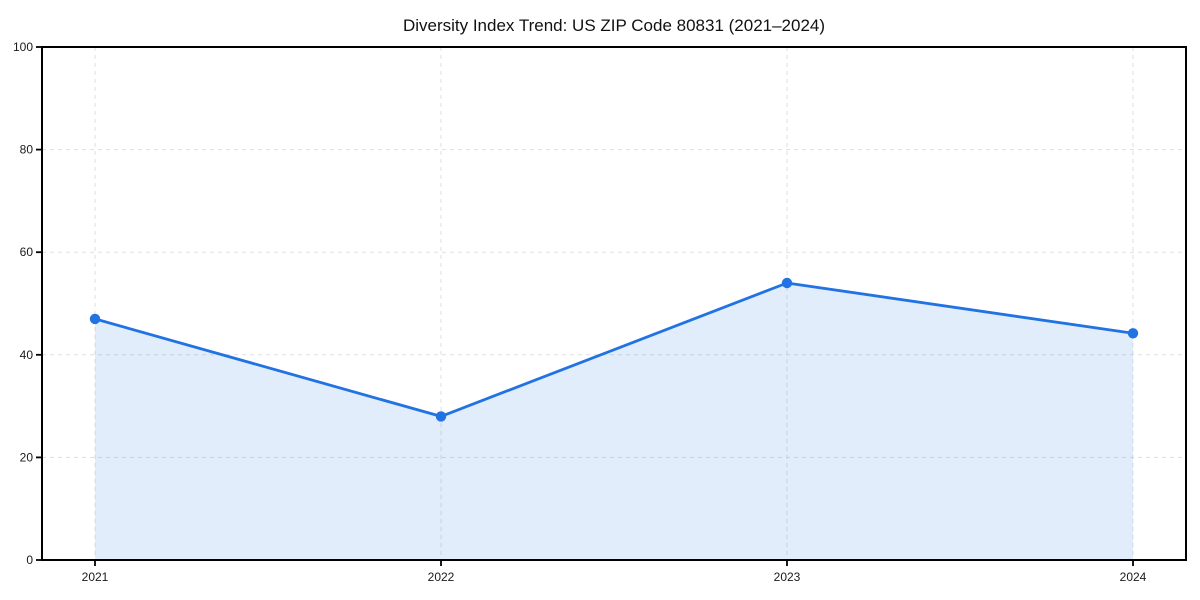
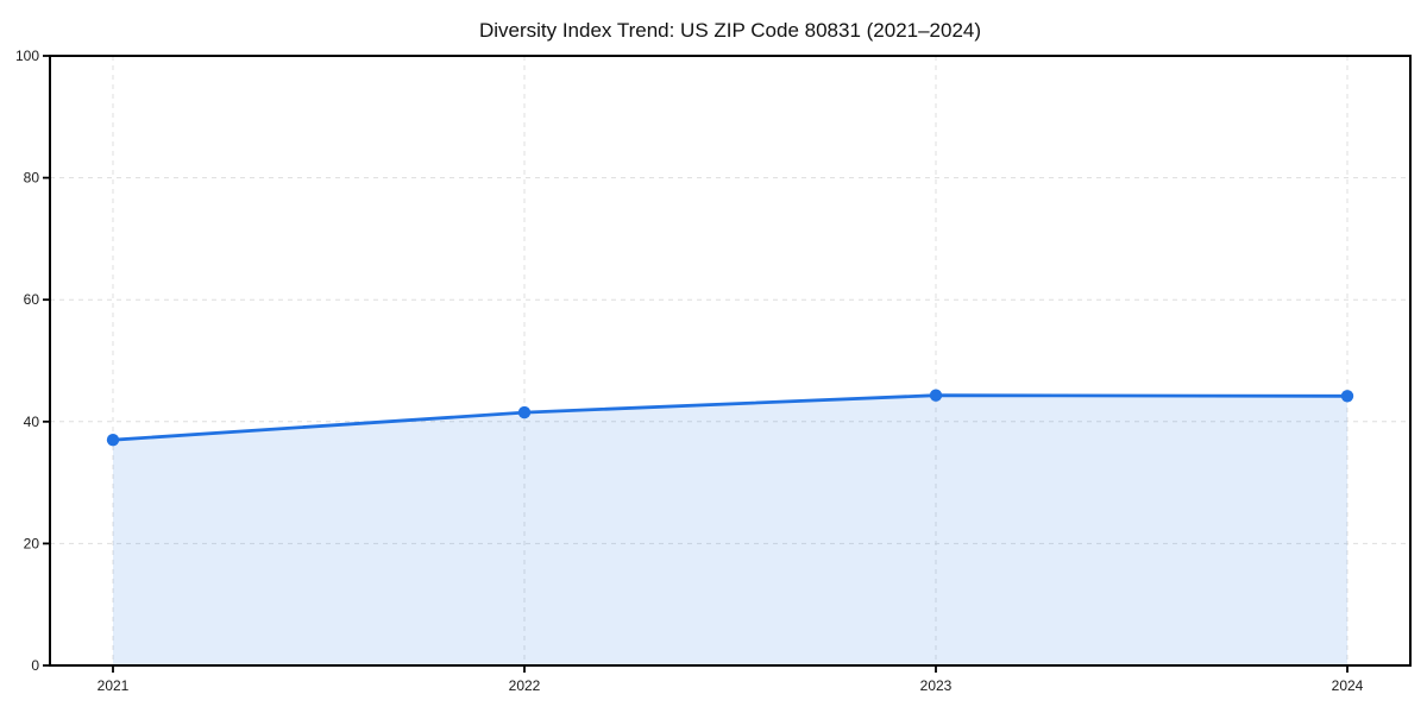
2021: 47 -> 37
2022: 28 -> 42
2023: 54 -> 44
